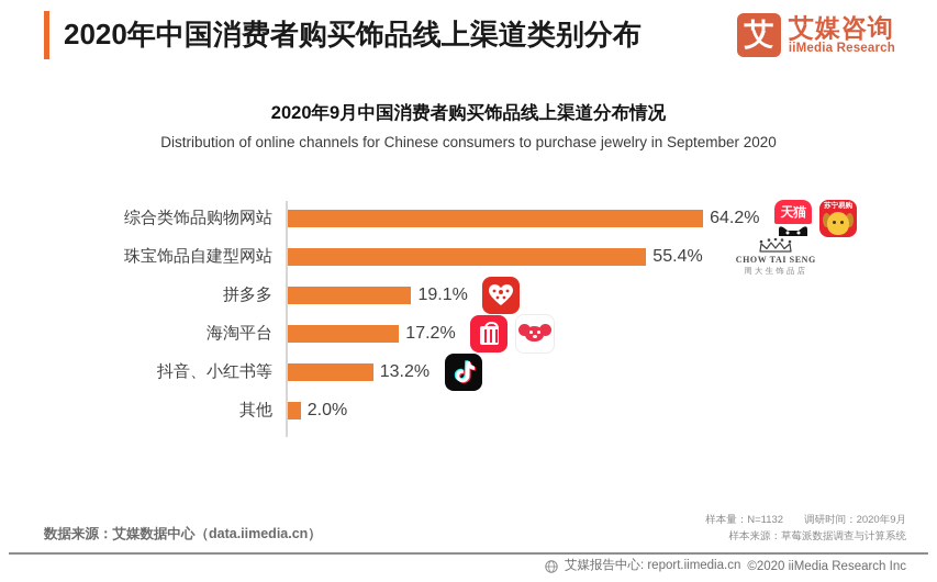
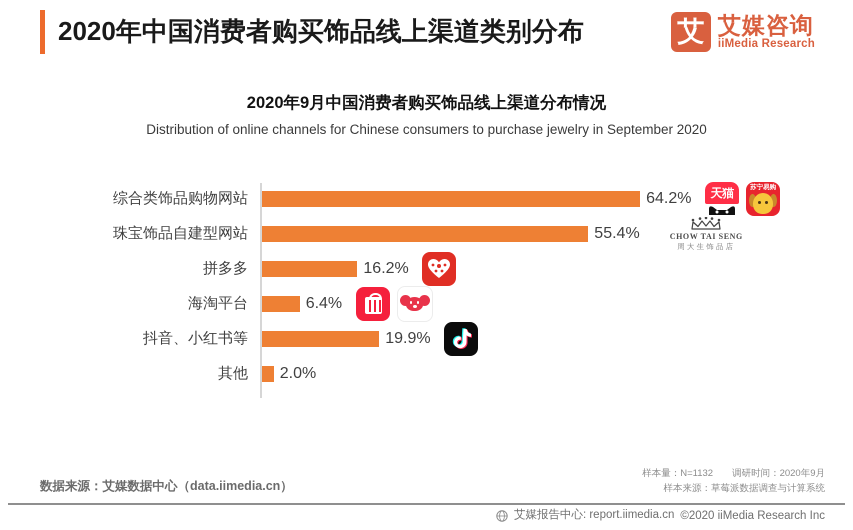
拼多多: 19.1% -> 16.2%
海淘平台: 17.2% -> 6.4%
抖音、小红书等: 13.2% -> 19.9%
